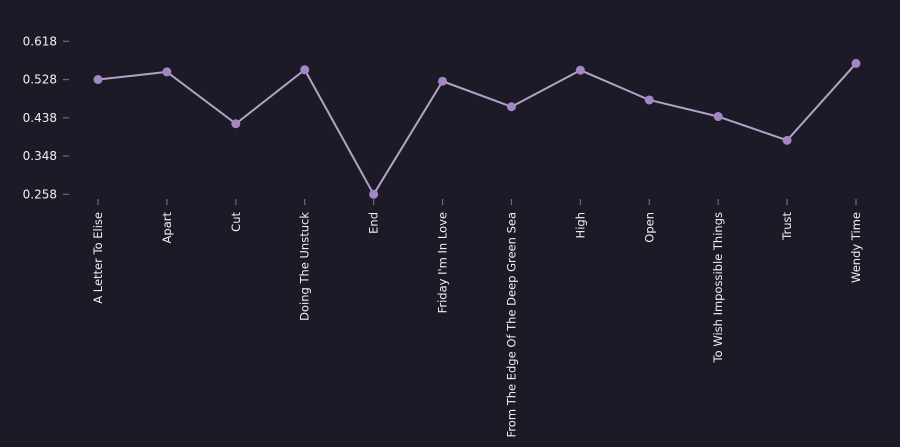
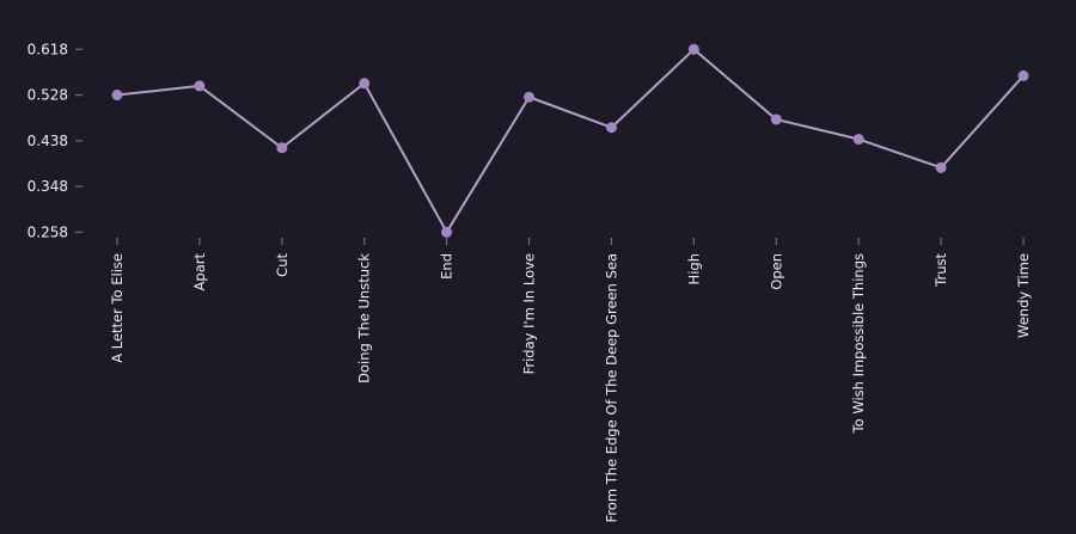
High: 0.55 -> 0.62
